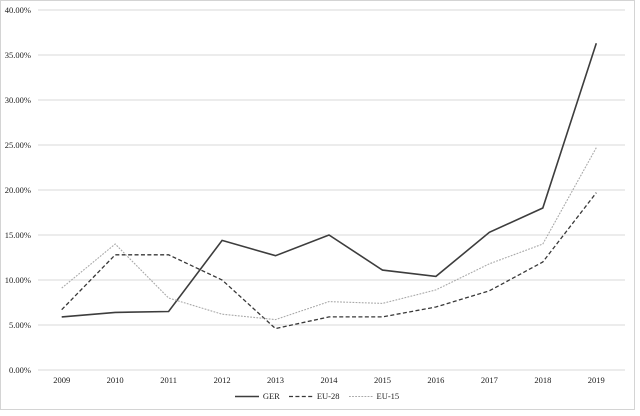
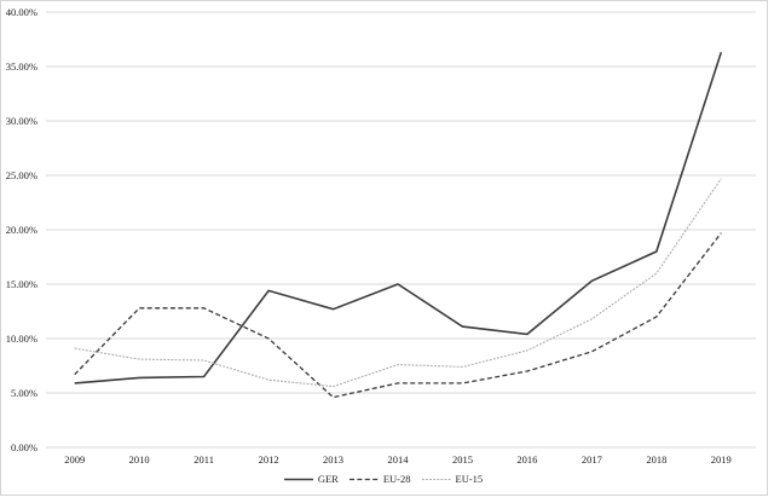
EU-15/2010: 14% -> 8%
EU-15/2018: 14% -> 16%
